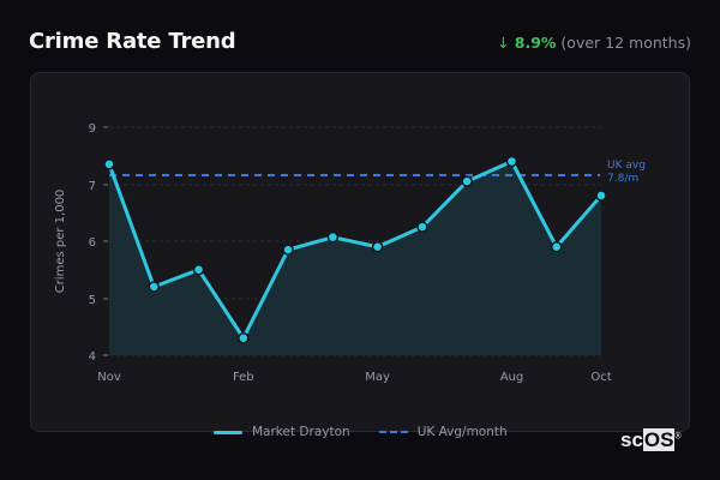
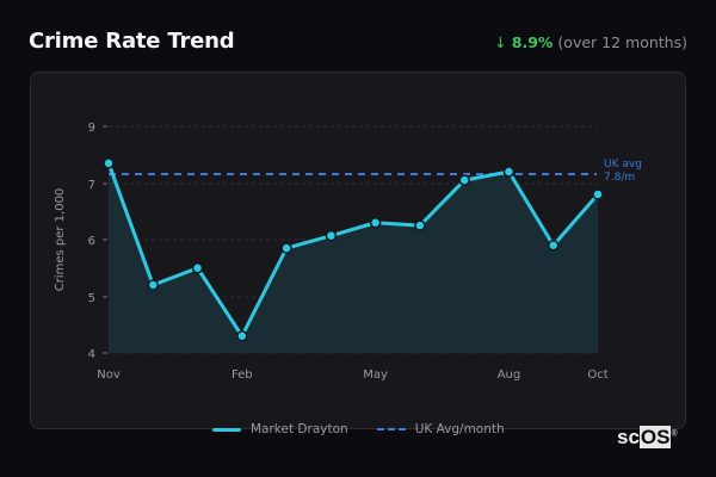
Market Drayton/May: 5.9 -> 6.3
Market Drayton/Aug: 7.4 -> 7.2
UK Avg/month/Aug: 7.0 -> 7.2
